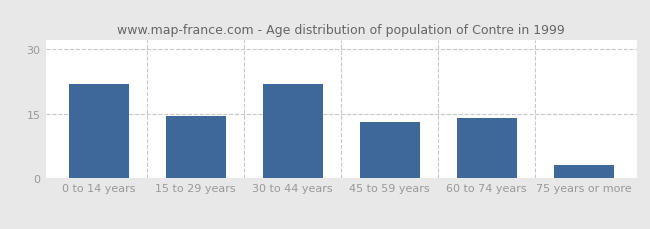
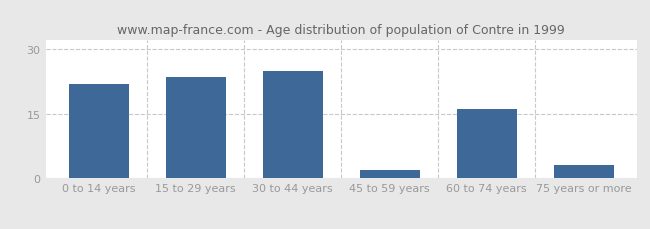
15 to 29 years: 14.5 -> 23.5
30 to 44 years: 22.0 -> 25.0
45 to 59 years: 13.0 -> 2.0
60 to 74 years: 14.0 -> 16.0
